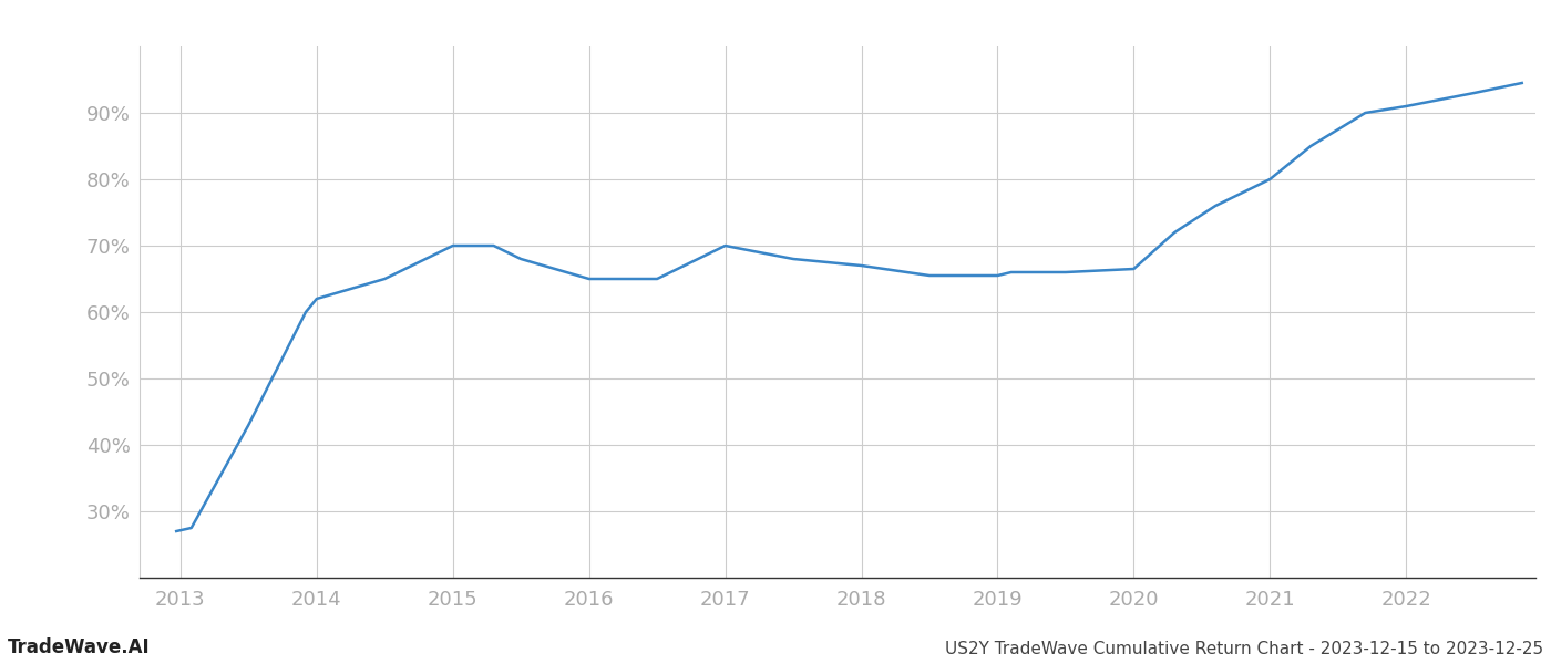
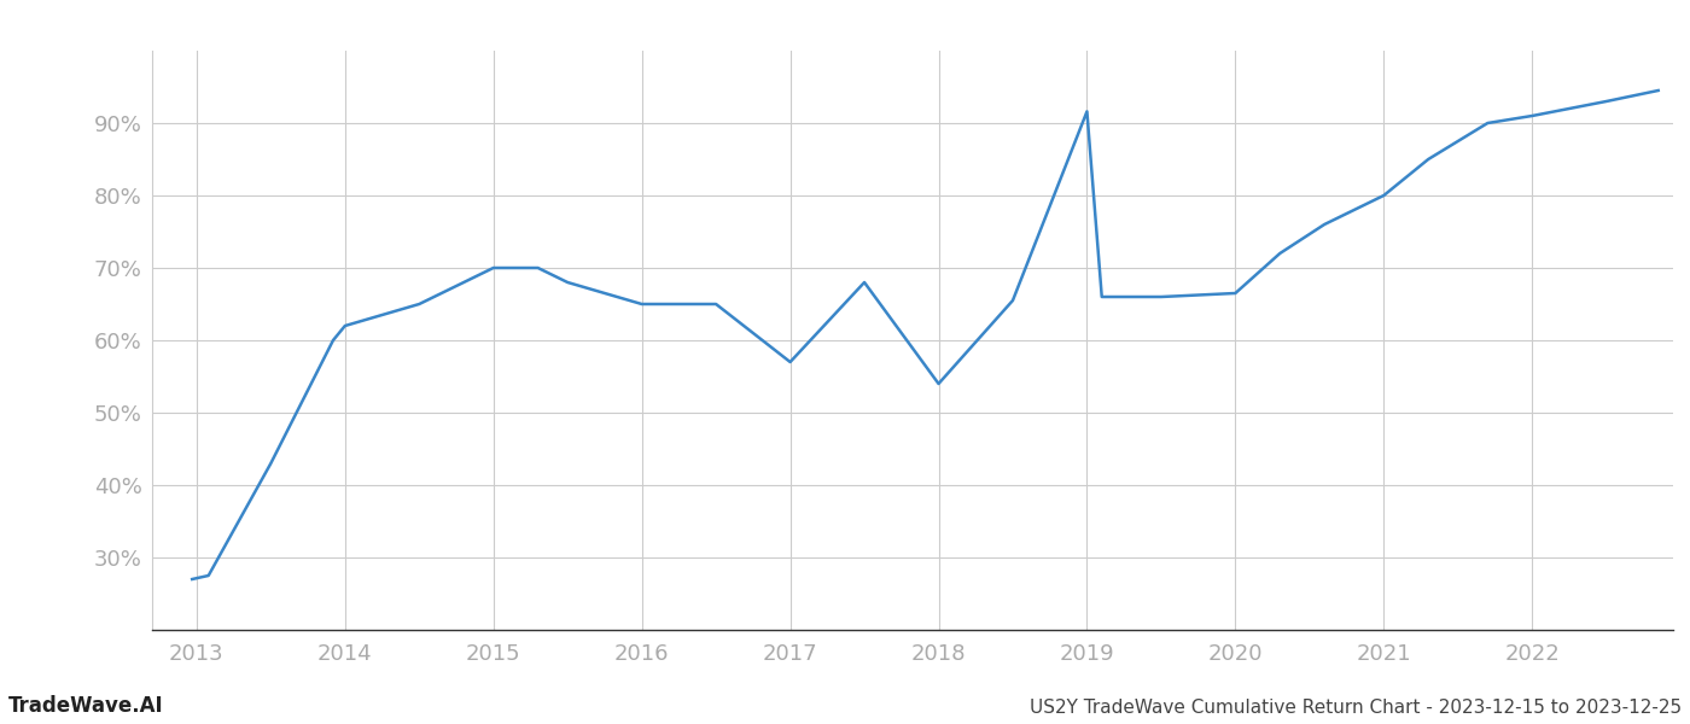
2017: 70.0% -> 57.0%
2018: 67.0% -> 54.0%
2019: 65.5% -> 91.6%
